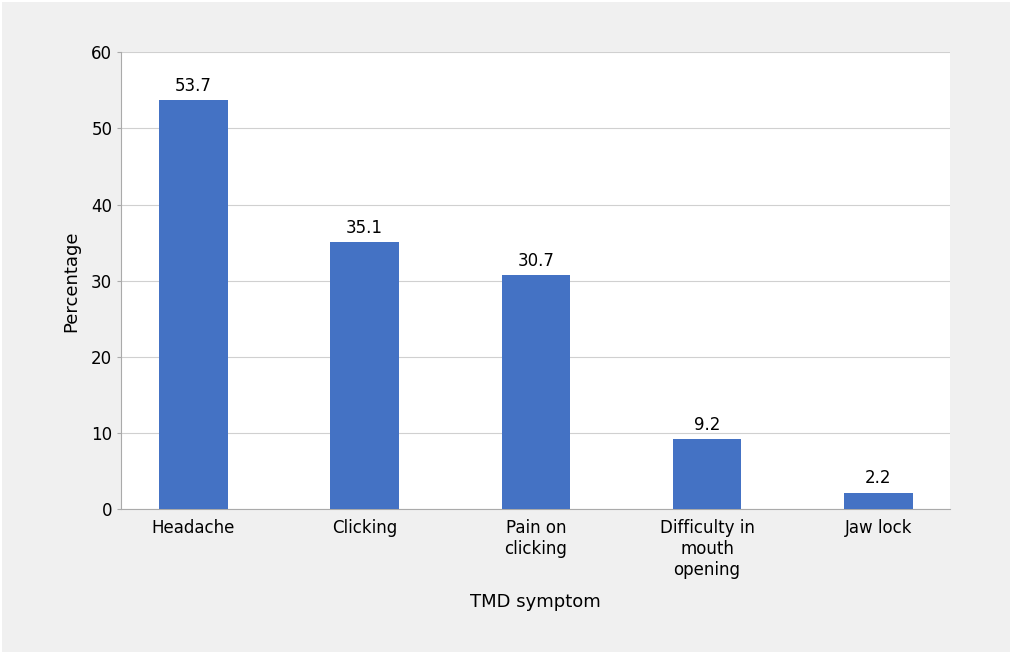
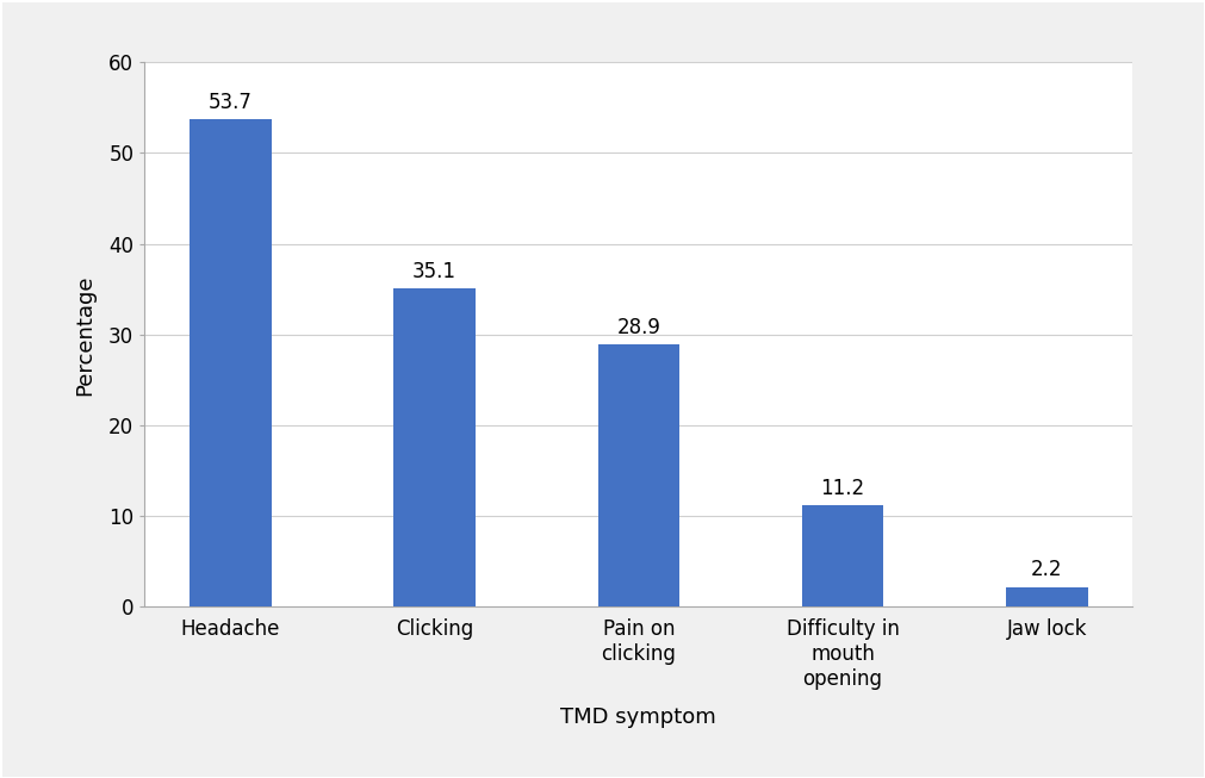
Pain on clicking: 30.7 -> 28.9
Difficulty in mouth opening: 9.2 -> 11.2
